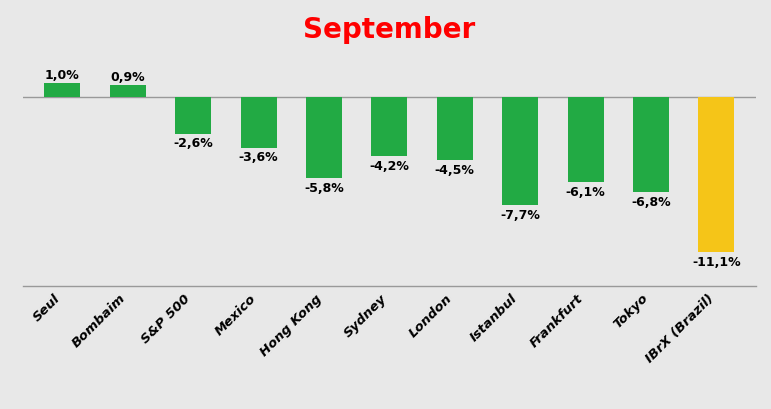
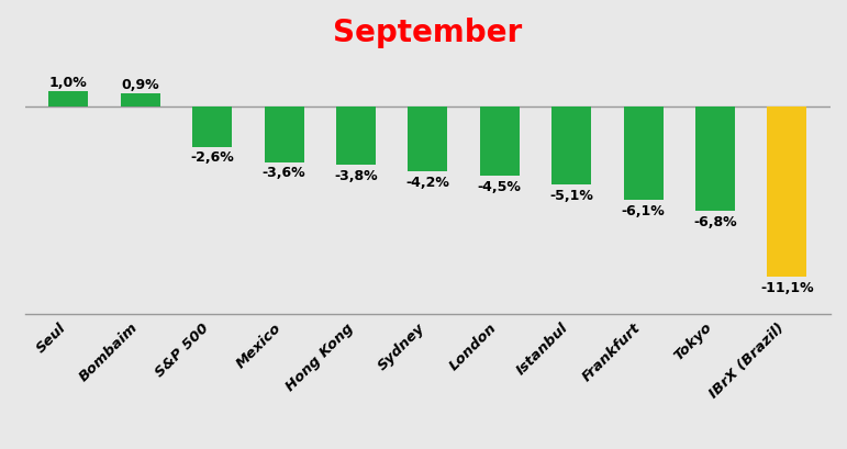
Hong Kong: -5,8% -> -3,8%
Istanbul: -7,7% -> -5,1%
